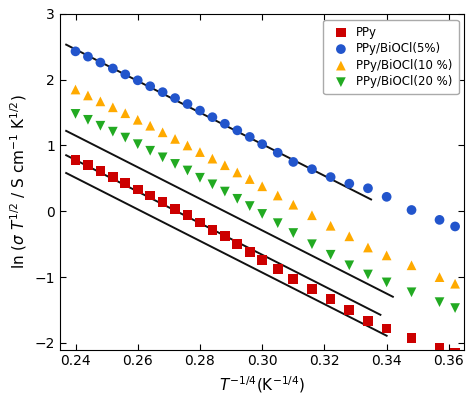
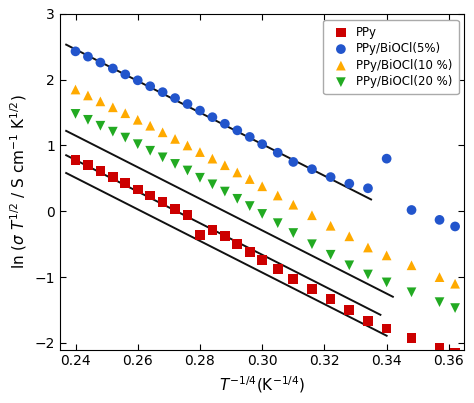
PPy/0.28: -0.17 -> -0.36
PPy/BiOCl(5%)/0.34: 0.22 -> 0.80
